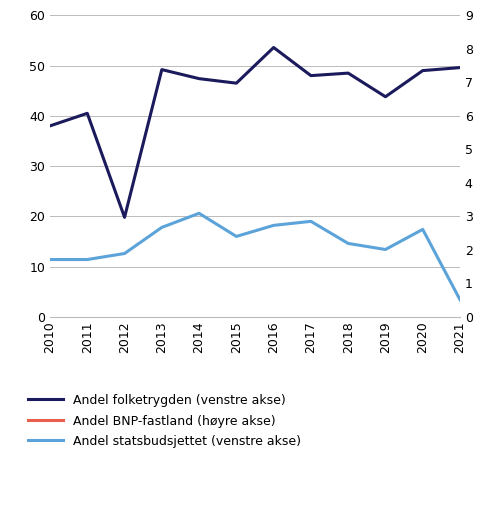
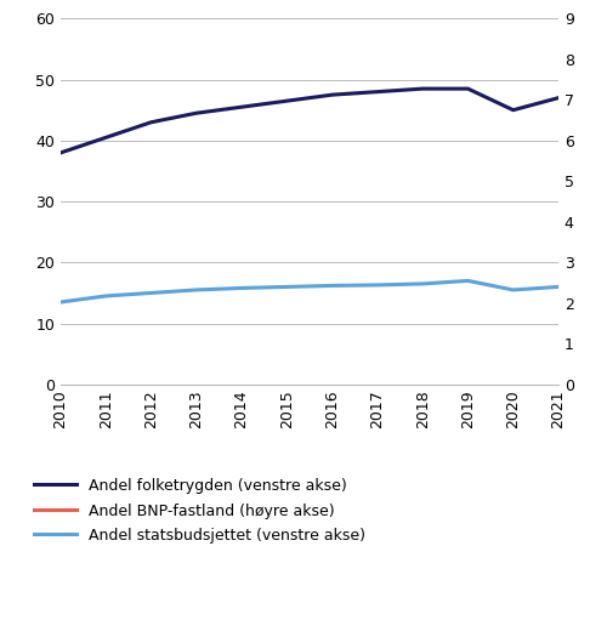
Andel statsbudsjettet (venstre akse)/2010: 11.4 -> 13.5
Andel statsbudsjettet (venstre akse)/2011: 11.4 -> 14.5
Andel folketrygden (venstre akse)/2012: 19.8 -> 43.0
Andel statsbudsjettet (venstre akse)/2012: 12.6 -> 15.0
Andel folketrygden (venstre akse)/2013: 49.2 -> 44.5
Andel statsbudsjettet (venstre akse)/2013: 17.8 -> 15.5
Andel folketrygden (venstre akse)/2014: 47.4 -> 45.5
Andel statsbudsjettet (venstre akse)/2014: 20.6 -> 15.8
Andel folketrygden (venstre akse)/2016: 53.6 -> 47.5
Andel statsbudsjettet (venstre akse)/2016: 18.2 -> 16.2
Andel statsbudsjettet (venstre akse)/2017: 19.0 -> 16.3
Andel statsbudsjettet (venstre akse)/2018: 14.6 -> 16.5
Andel folketrygden (venstre akse)/2019: 43.8 -> 48.5
Andel statsbudsjettet (venstre akse)/2019: 13.4 -> 17.0
Andel folketrygden (venstre akse)/2020: 49.0 -> 45.0
Andel statsbudsjettet (venstre akse)/2020: 17.4 -> 15.5
Andel folketrygden (venstre akse)/2021: 49.6 -> 47.0
Andel statsbudsjettet (venstre akse)/2021: 3.4 -> 16.0
